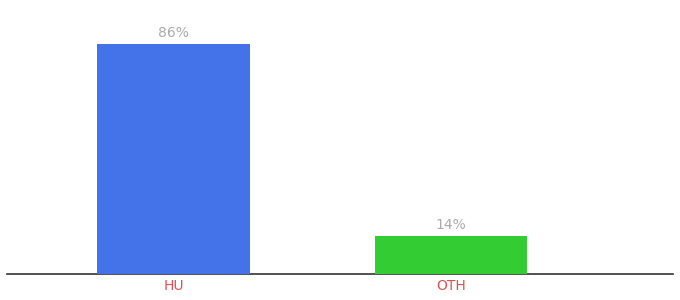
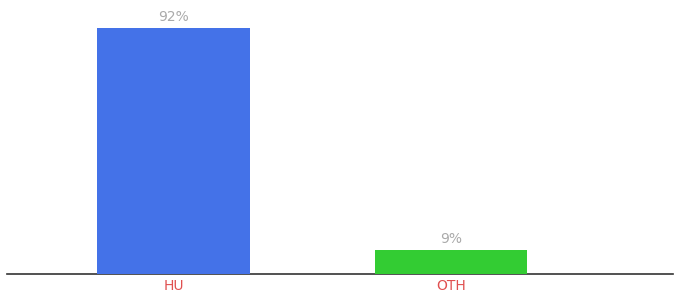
HU: 86% -> 92%
OTH: 14% -> 9%
